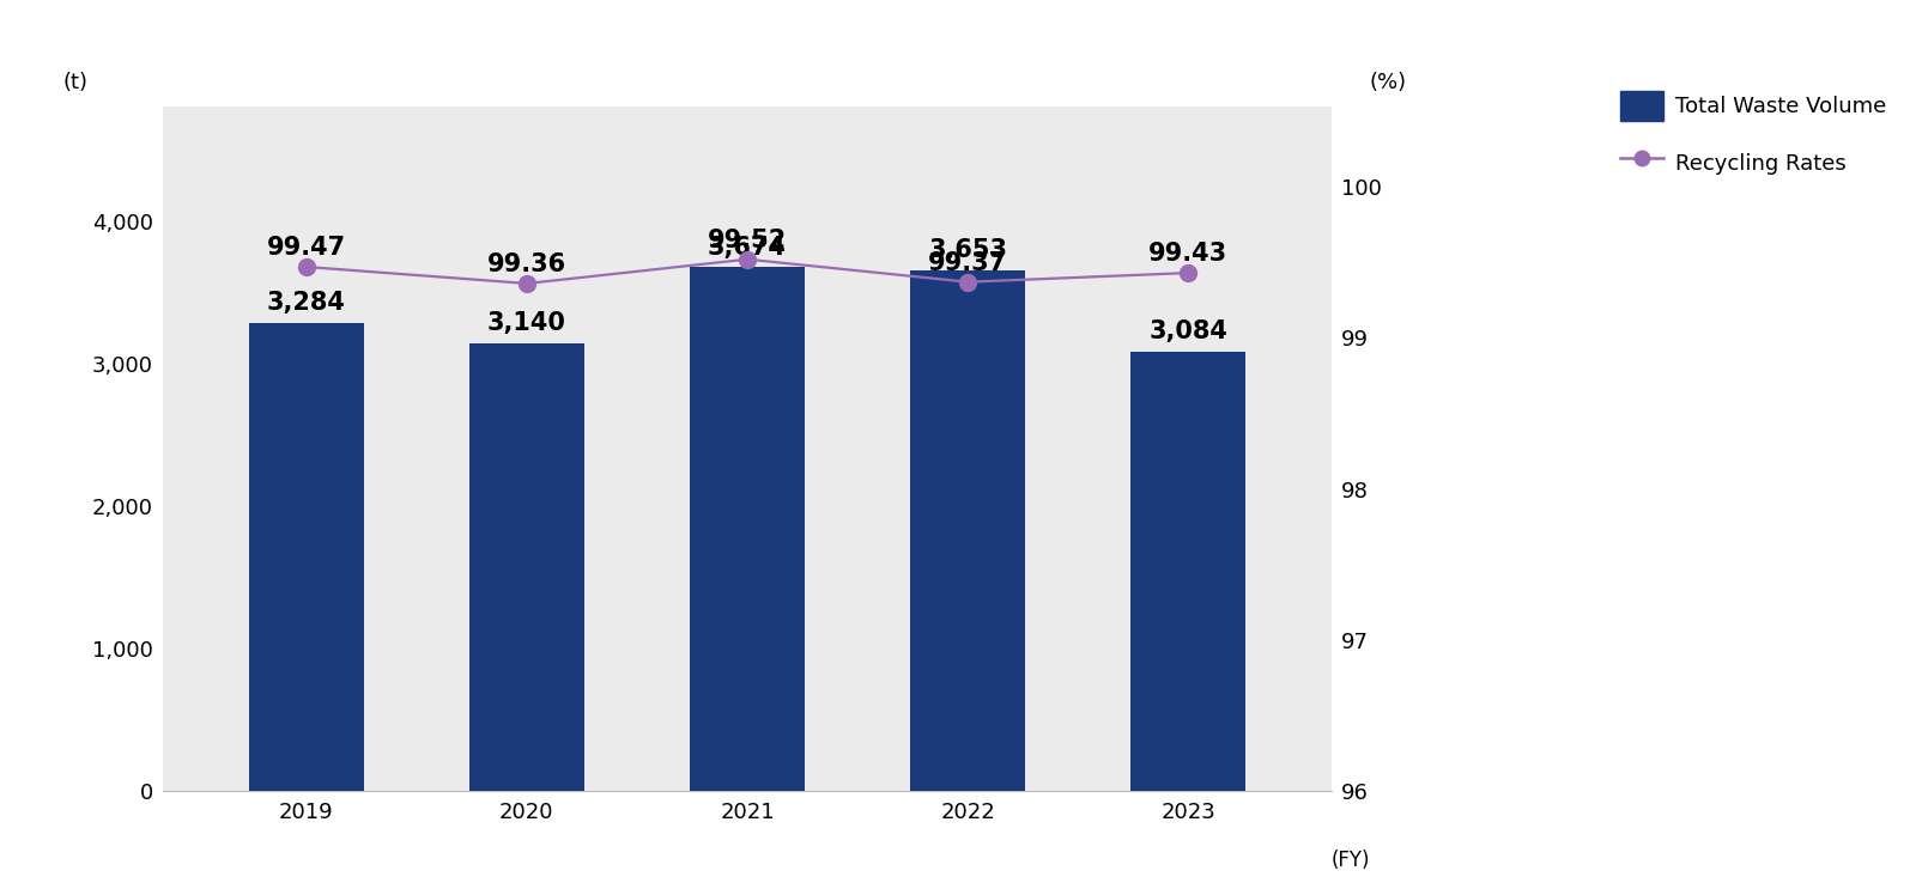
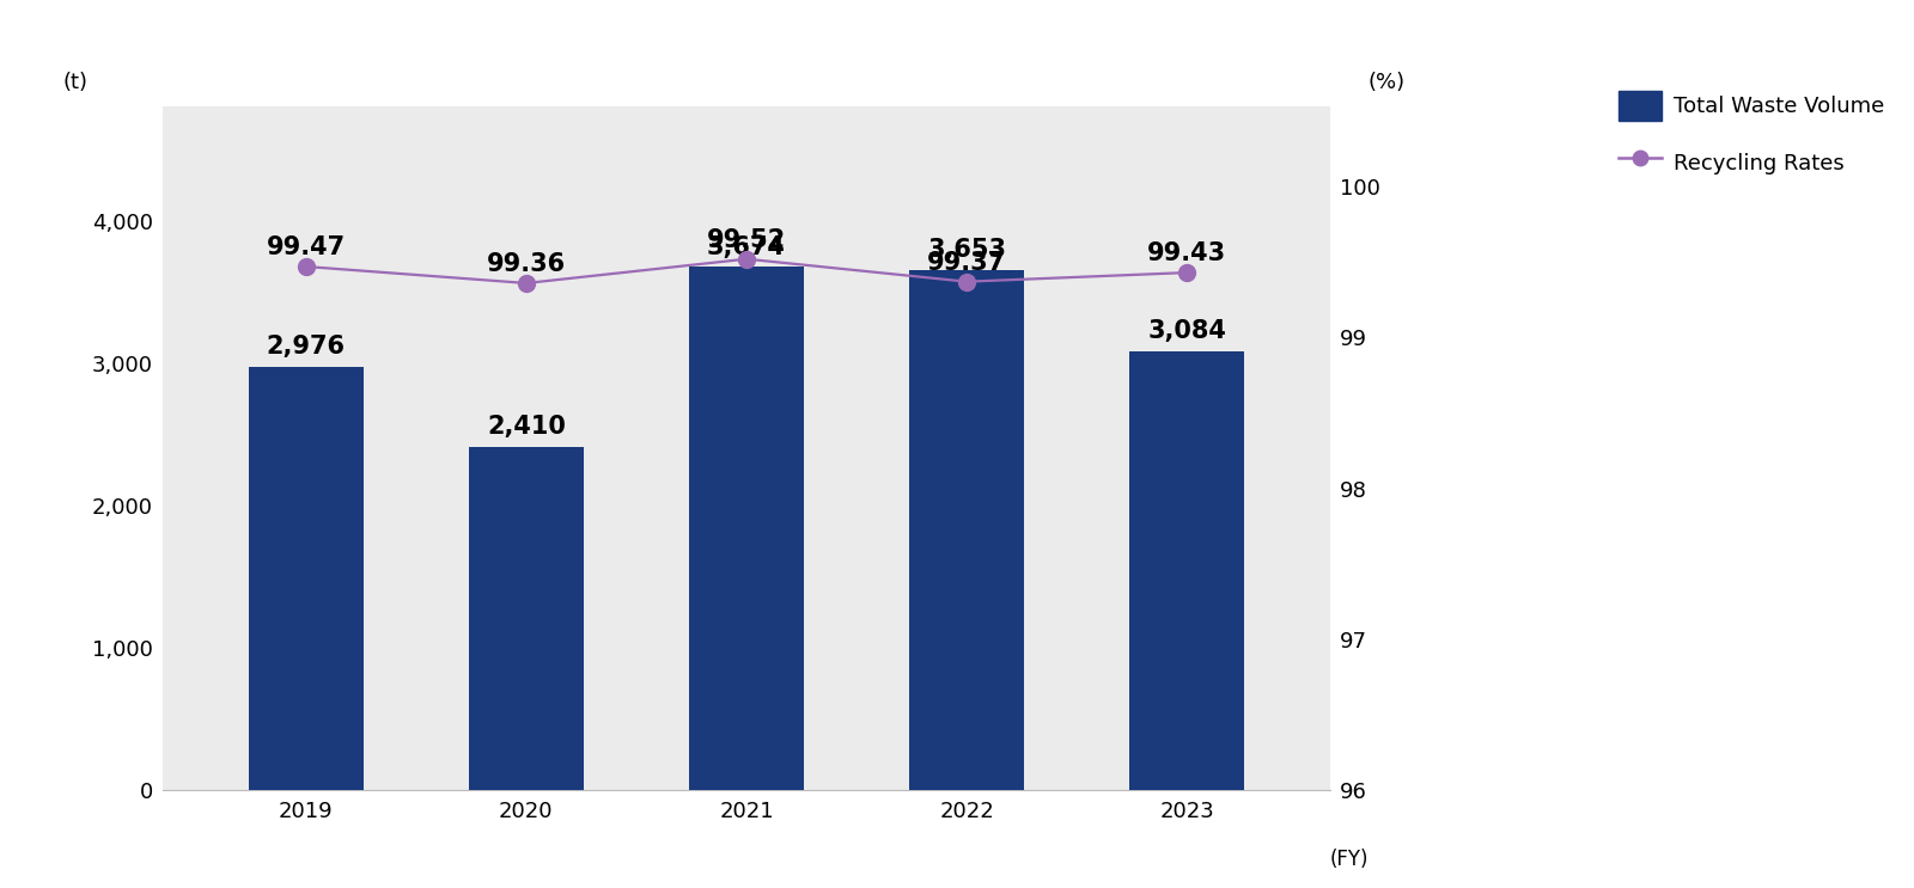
Total Waste Volume/2019: 3,284 -> 2,976
Total Waste Volume/2020: 3,140 -> 2,410
